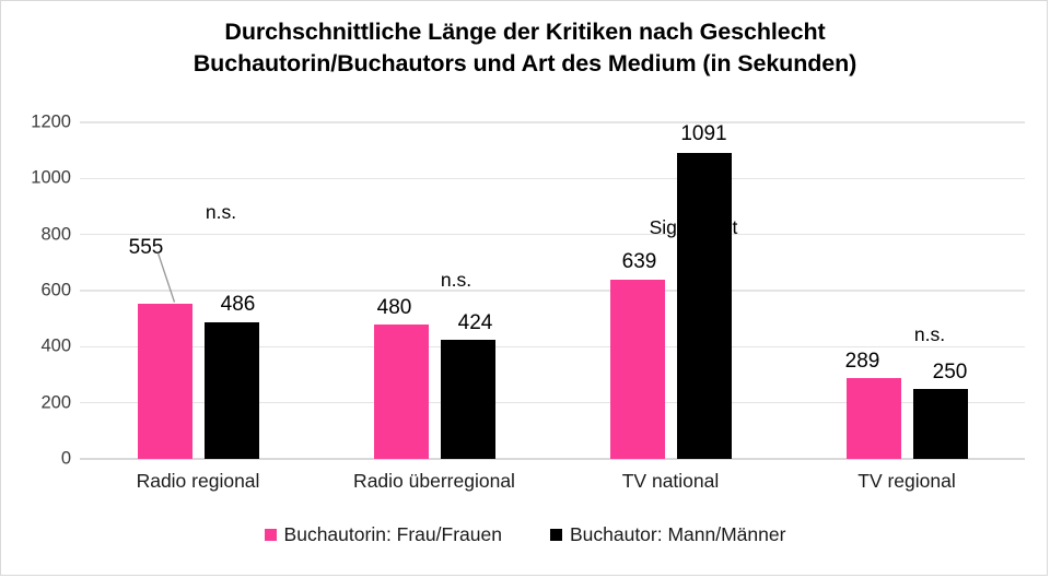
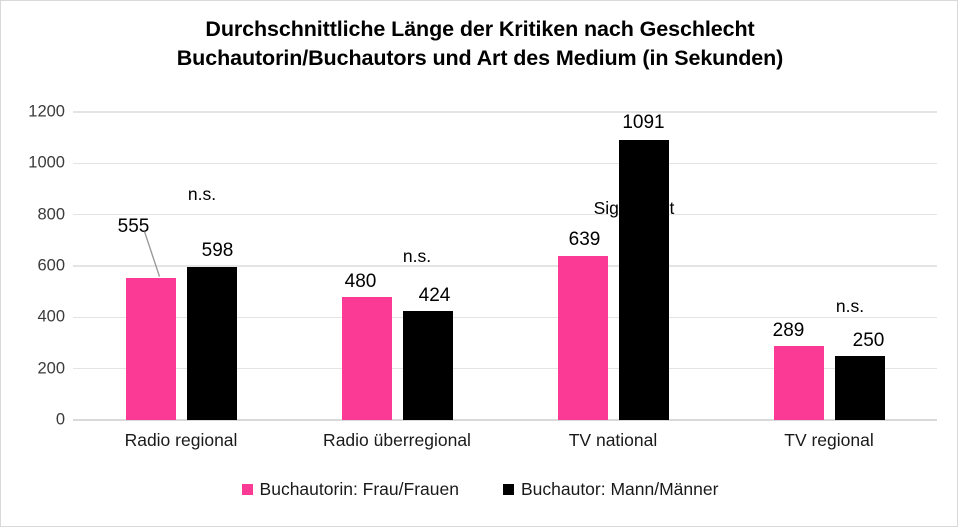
Buchautor: Mann/Männer/Radio regional: 486 -> 598
